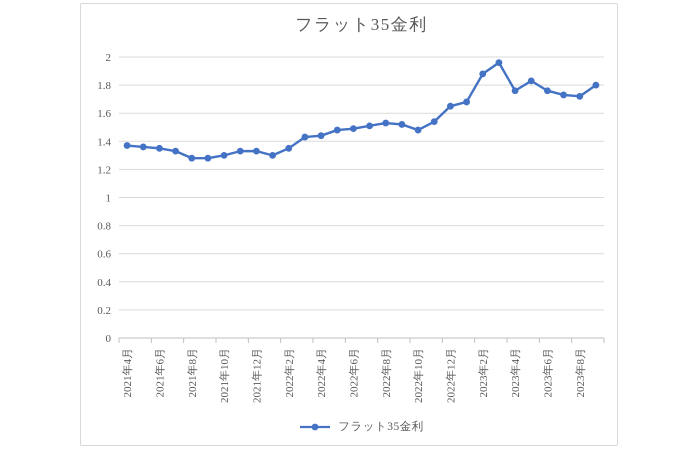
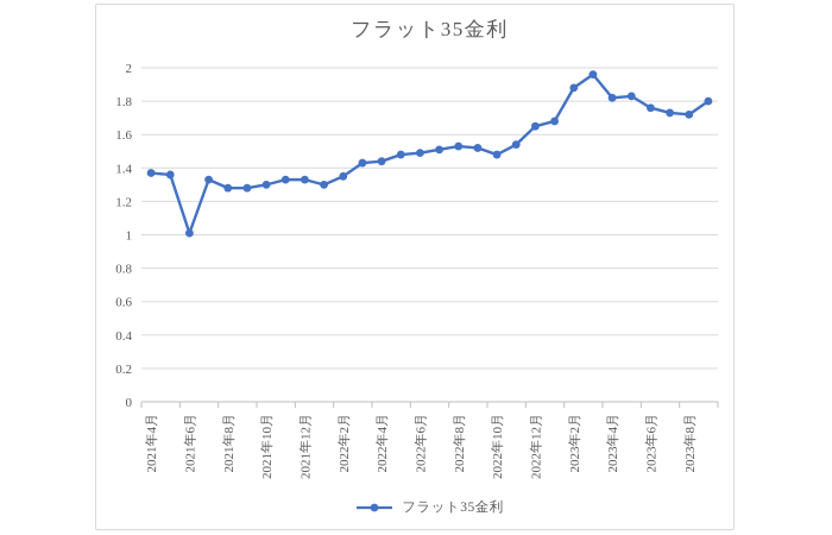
2021年6月: 1.35 -> 1.01
2023年4月: 1.76 -> 1.82
